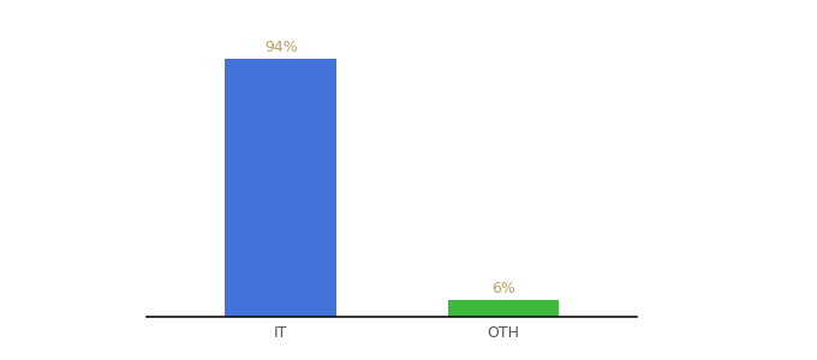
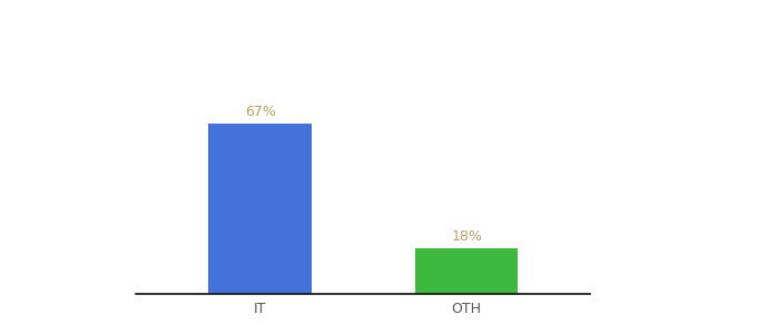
IT: 94% -> 67%
OTH: 6% -> 18%
